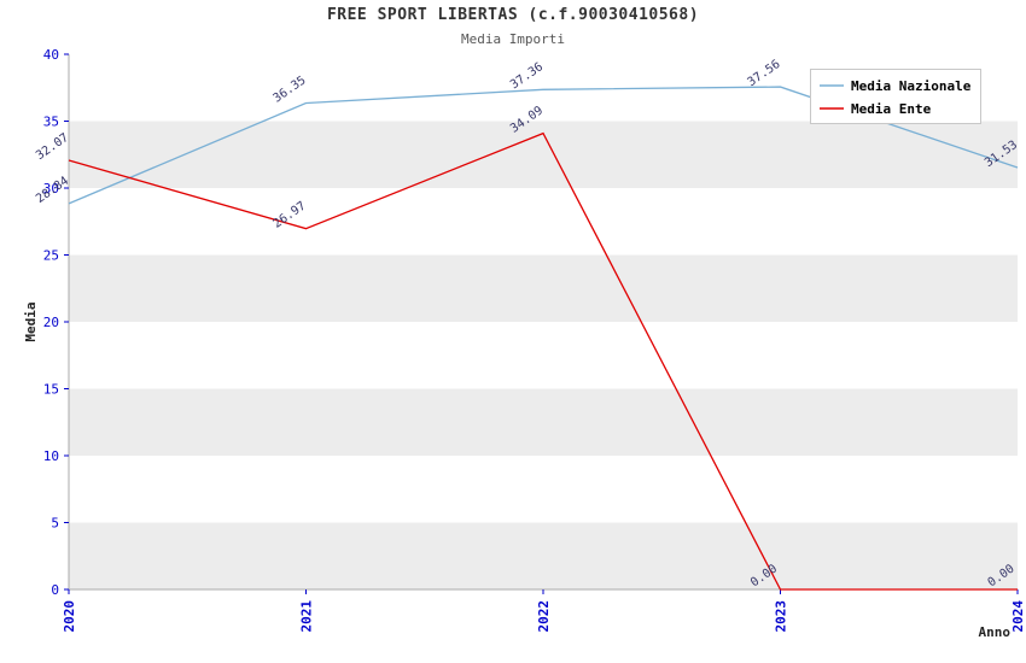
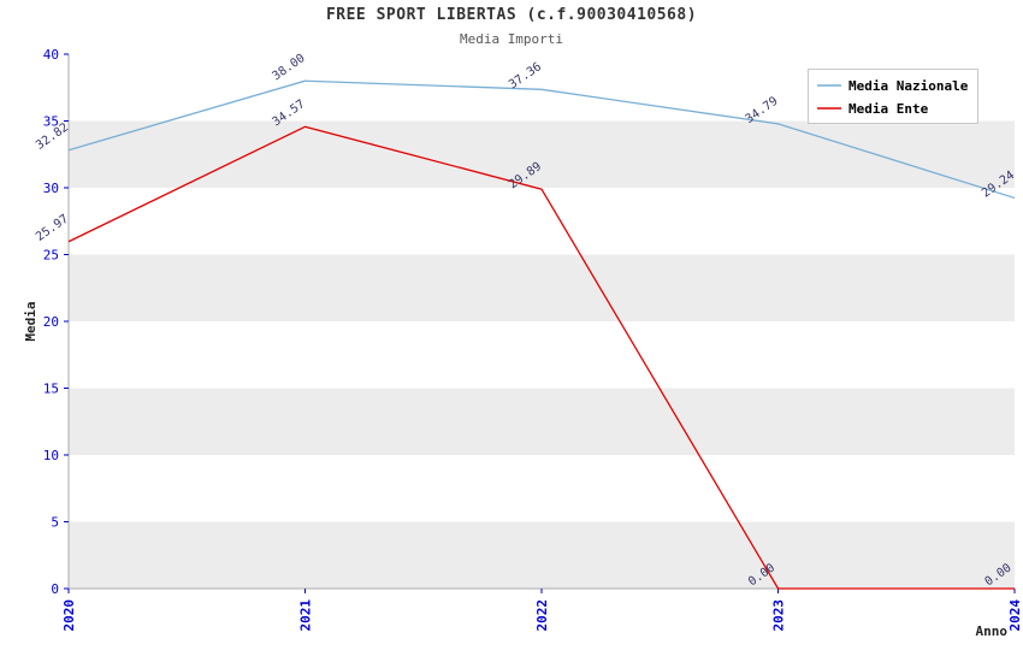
Media Nazionale/2020: 28.84 -> 32.82
Media Ente/2020: 32.07 -> 25.97
Media Nazionale/2021: 36.35 -> 38.00
Media Ente/2021: 26.97 -> 34.57
Media Ente/2022: 34.09 -> 29.89
Media Nazionale/2023: 37.56 -> 34.79
Media Nazionale/2024: 31.53 -> 29.24
